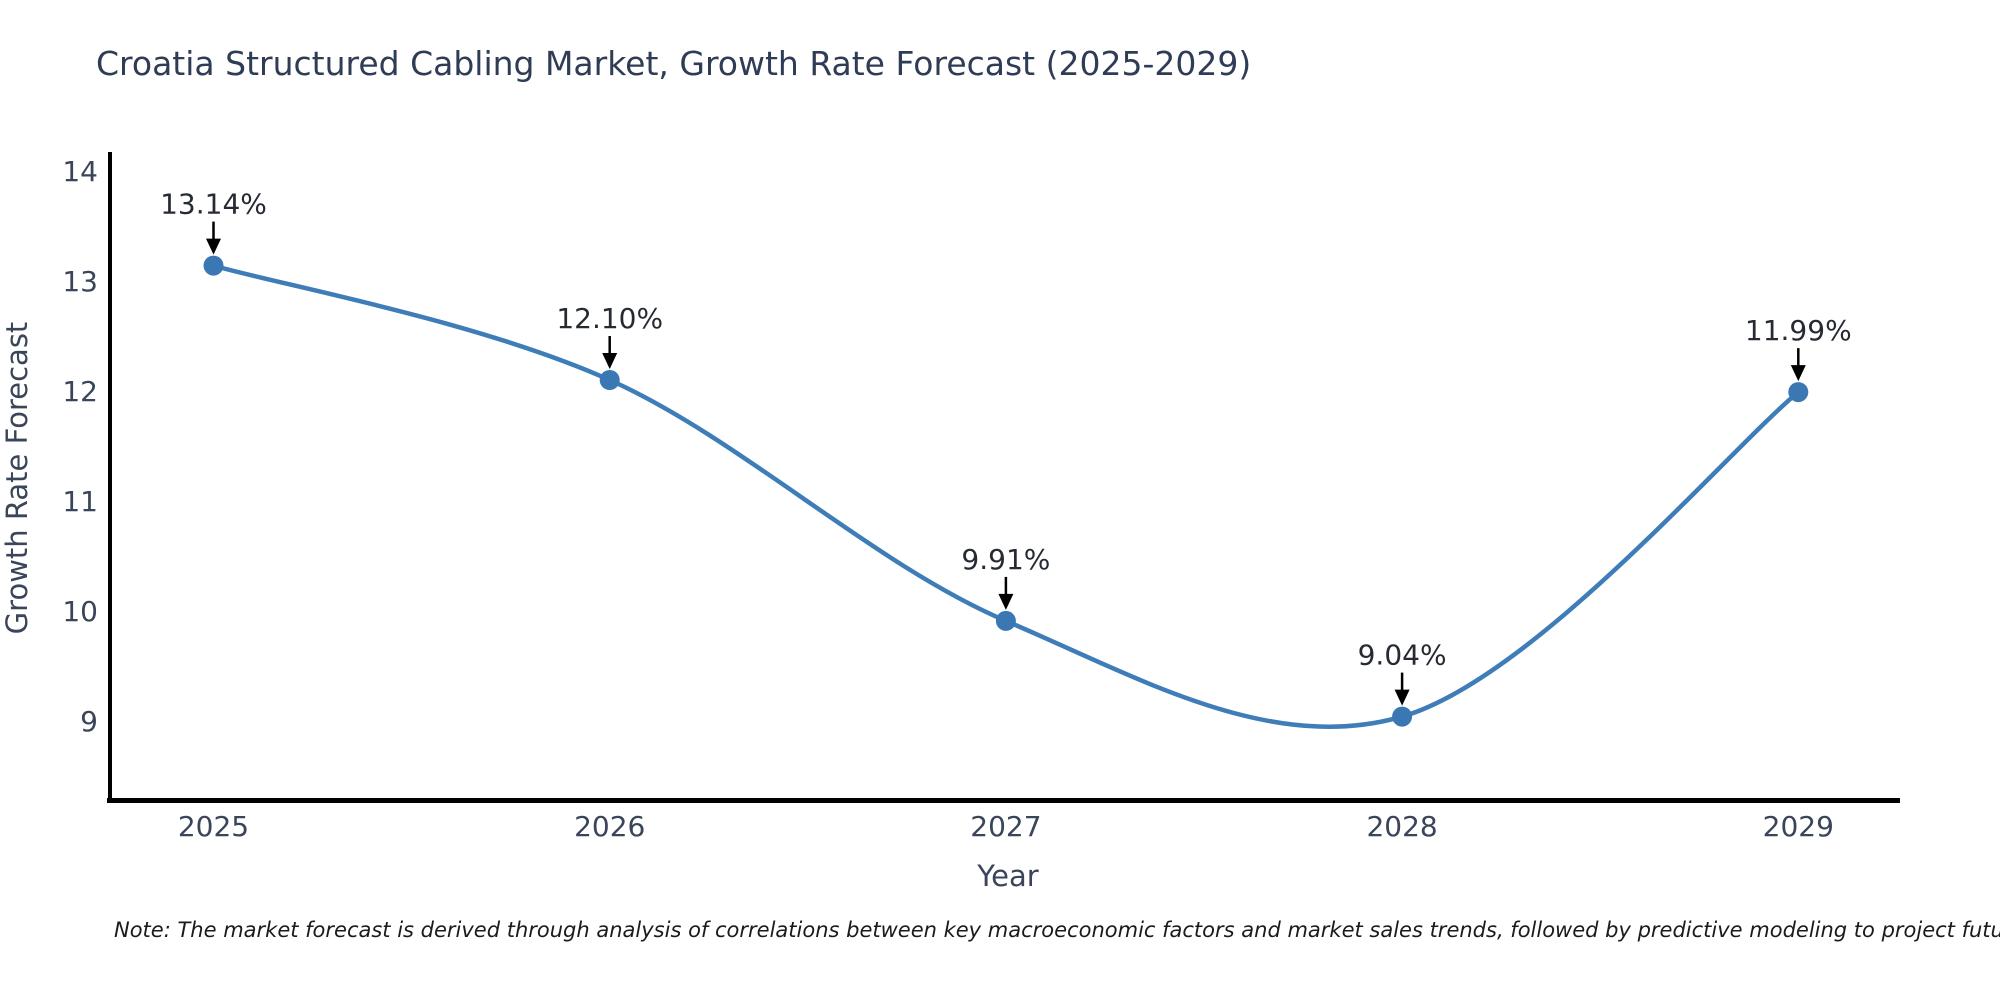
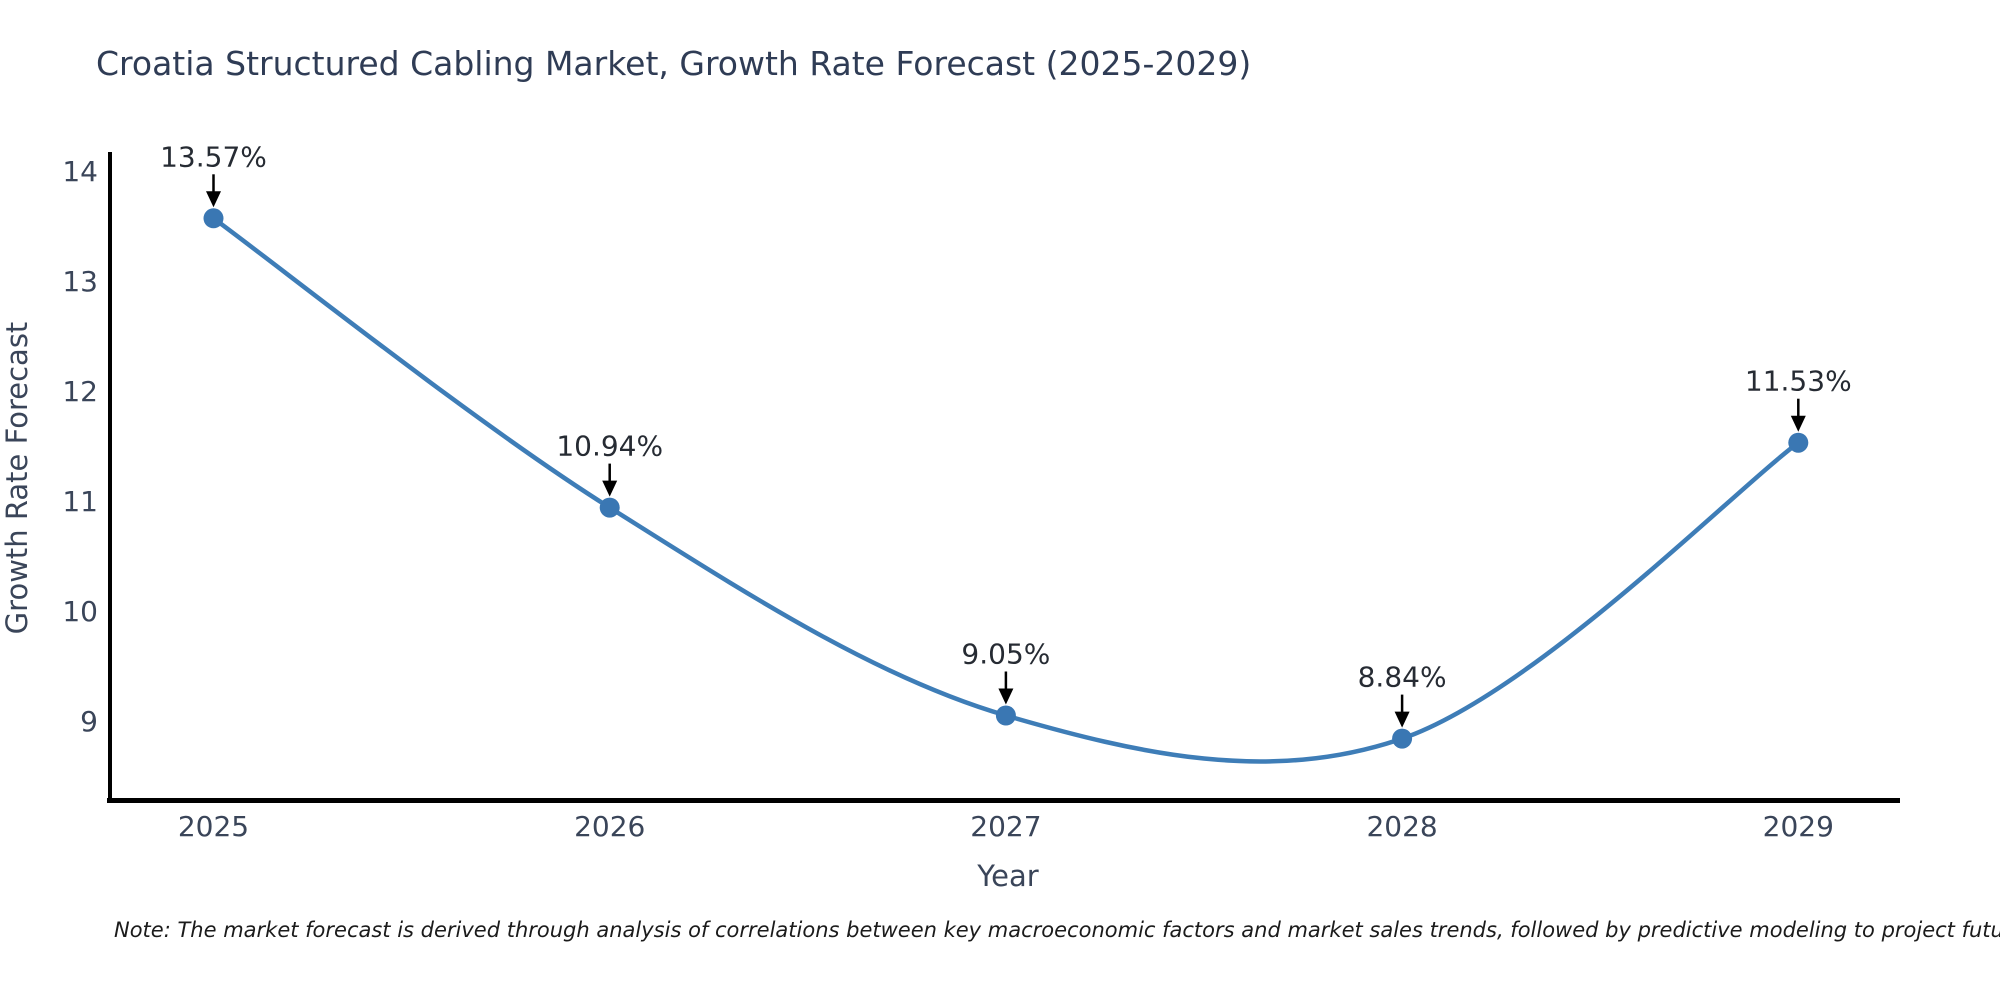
2025: 13.14% -> 13.57%
2026: 12.10% -> 10.94%
2027: 9.91% -> 9.05%
2028: 9.04% -> 8.84%
2029: 11.99% -> 11.53%
